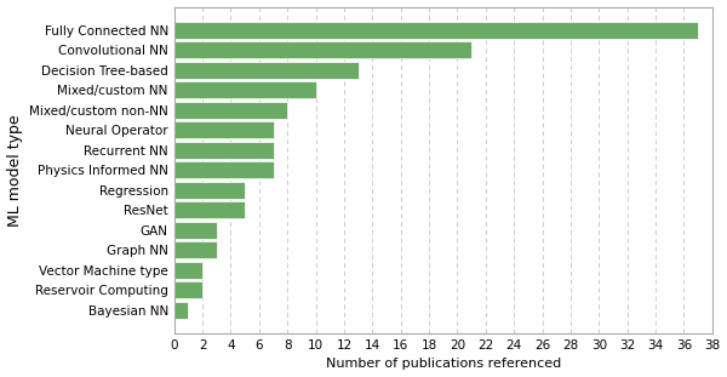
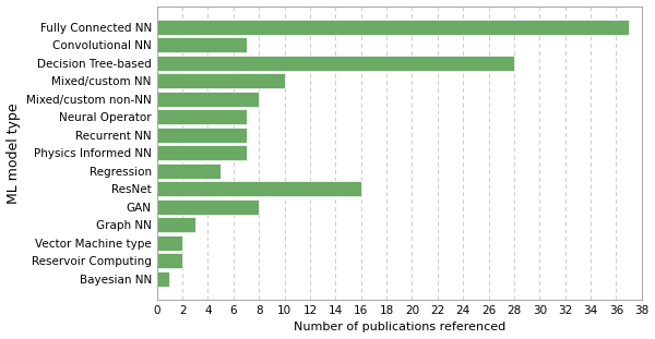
Convolutional NN: 21 -> 7
Decision Tree-based: 13 -> 28
ResNet: 5 -> 16
GAN: 3 -> 8
